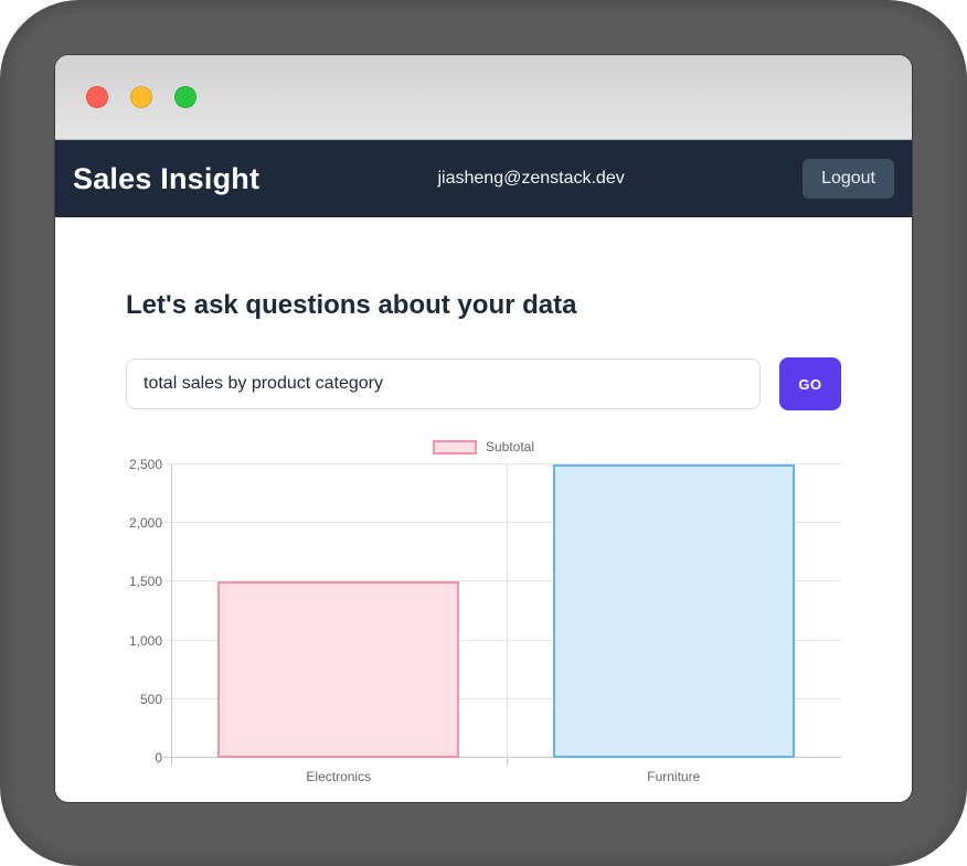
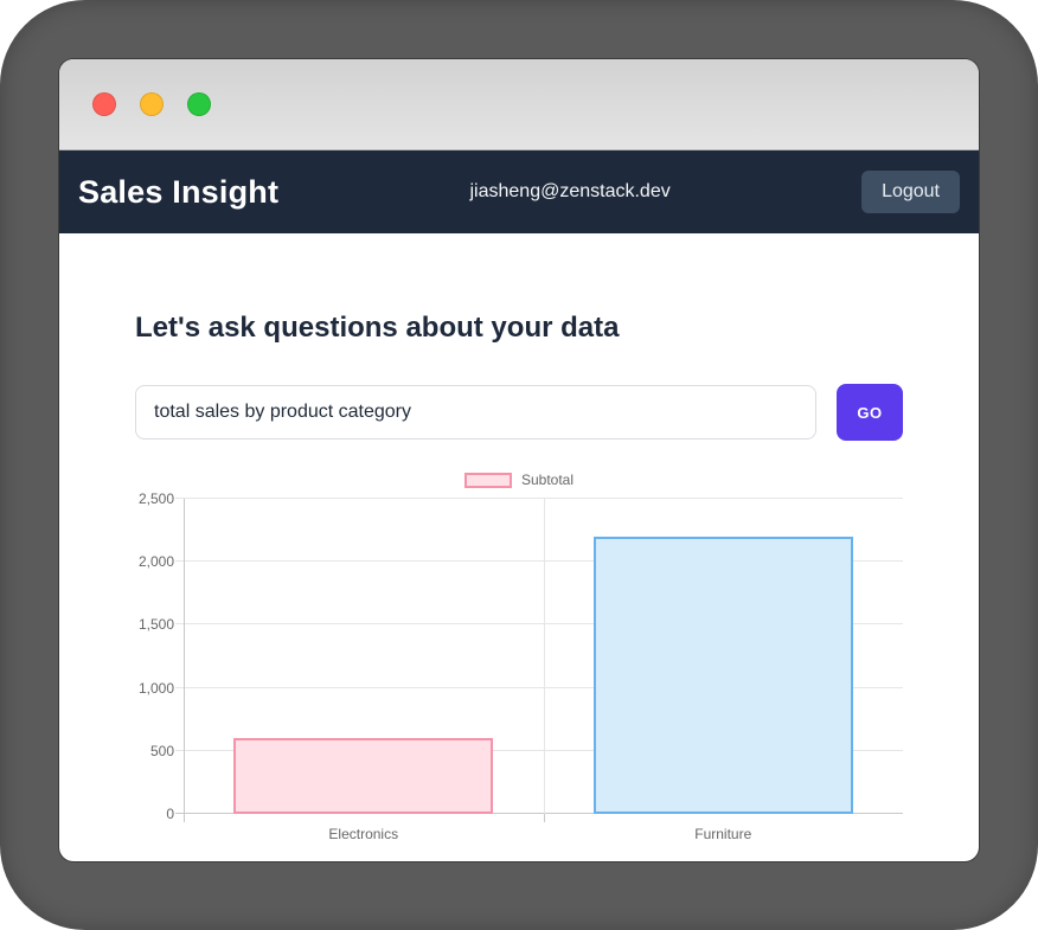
Electronics: 1500 -> 600
Furniture: 2500 -> 2200
